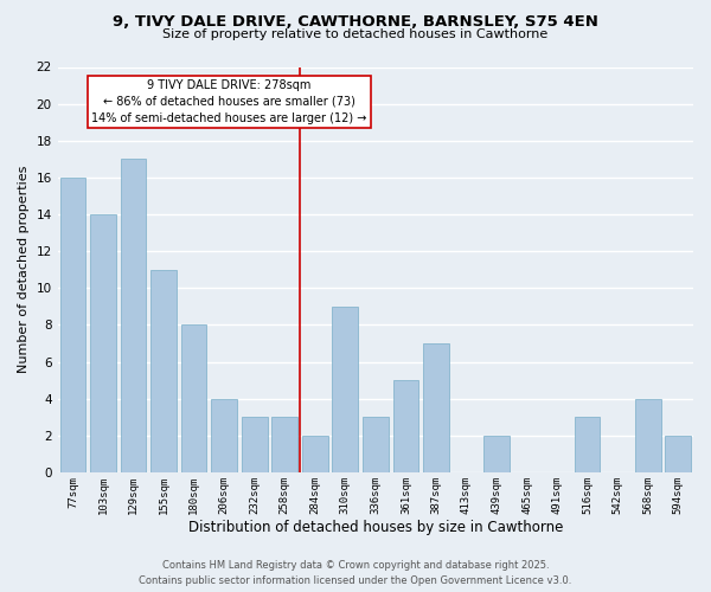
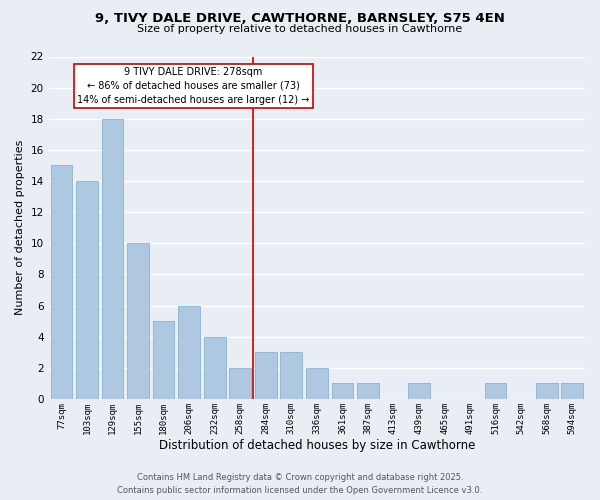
77sqm: 16 -> 15
129sqm: 17 -> 18
155sqm: 11 -> 10
180sqm: 8 -> 5
206sqm: 4 -> 6
232sqm: 3 -> 4
258sqm: 3 -> 2
284sqm: 2 -> 3
310sqm: 9 -> 3
336sqm: 3 -> 2
361sqm: 5 -> 1
387sqm: 7 -> 1
439sqm: 2 -> 1
516sqm: 3 -> 1
568sqm: 4 -> 1
594sqm: 2 -> 1
